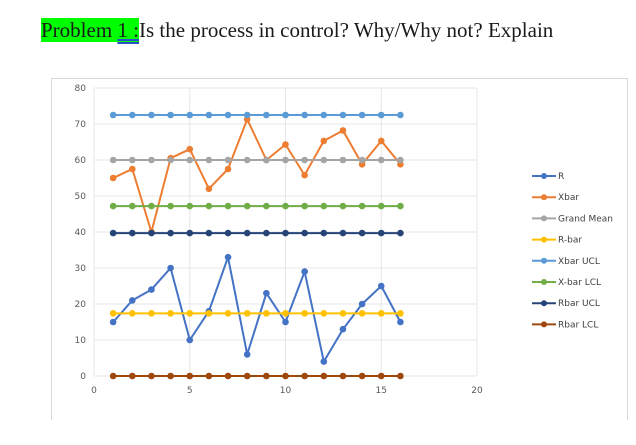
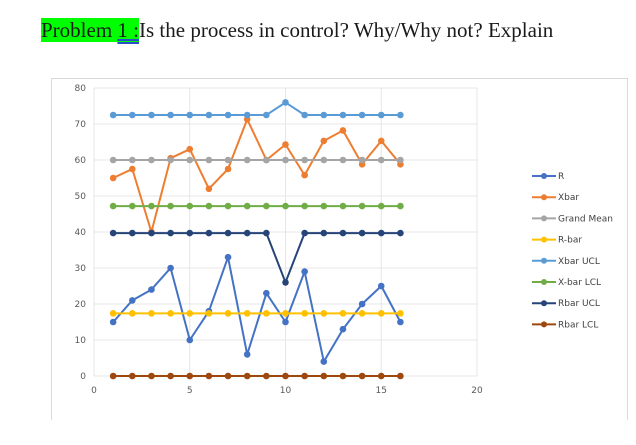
Xbar UCL/10: 72 -> 76
Rbar UCL/10: 40 -> 26
